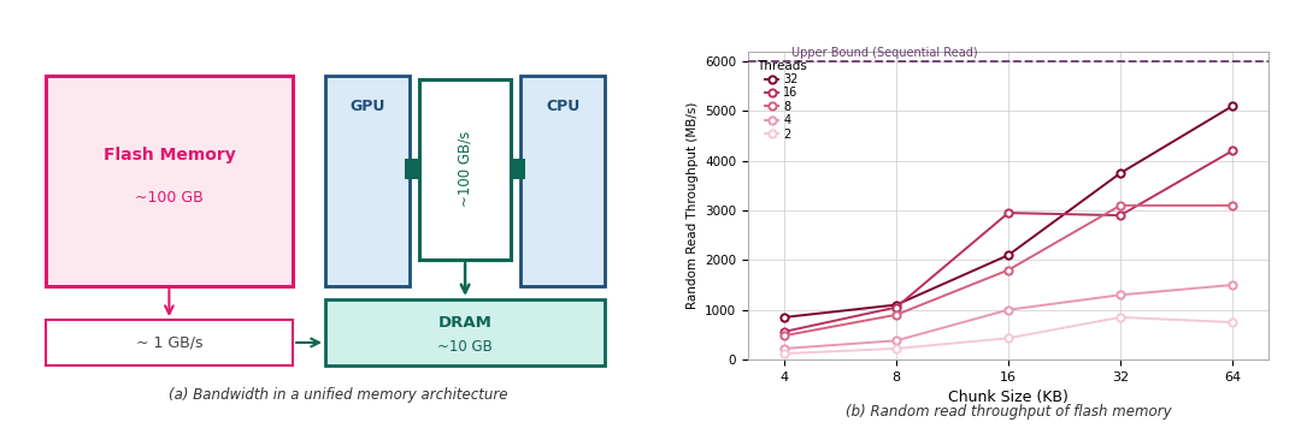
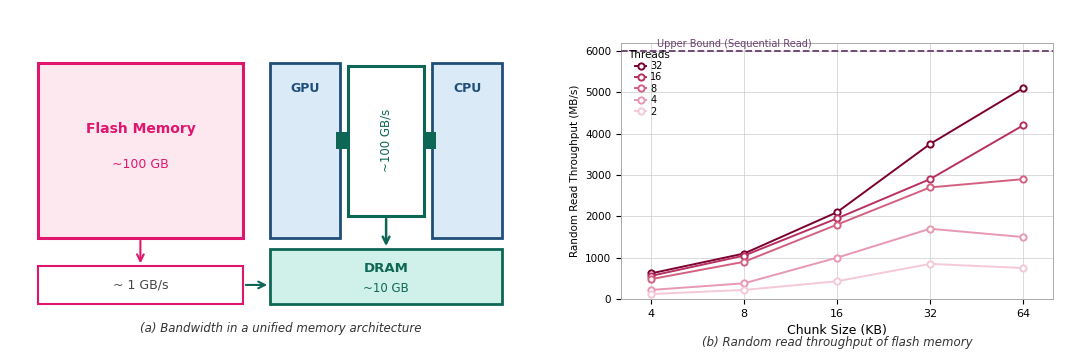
32/4: 850 -> 620
16/16: 2950 -> 1950
8/32: 3100 -> 2700
4/32: 1300 -> 1700
8/64: 3100 -> 2900
